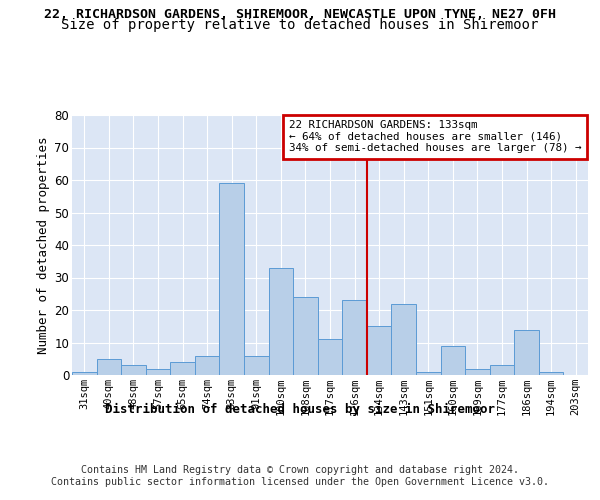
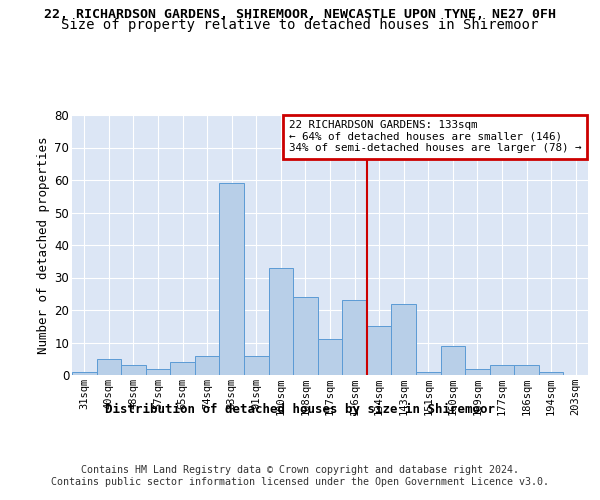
186sqm: 14 -> 3
